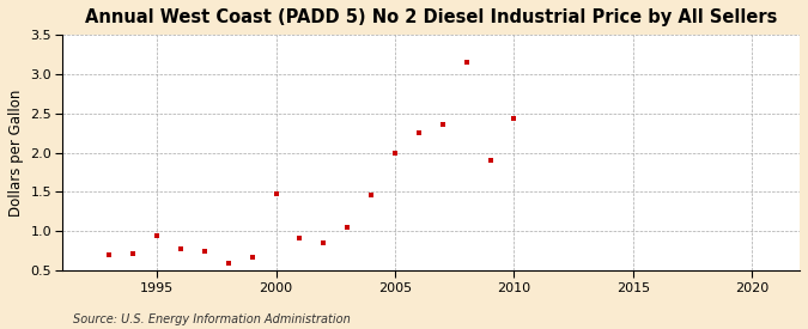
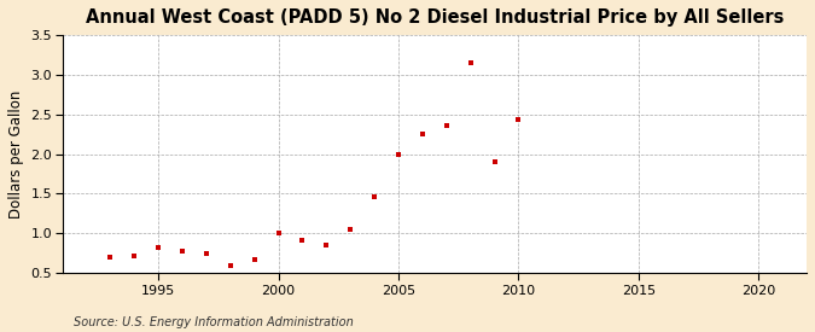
1995: 0.94 -> 0.83
2000: 1.48 -> 1.01
